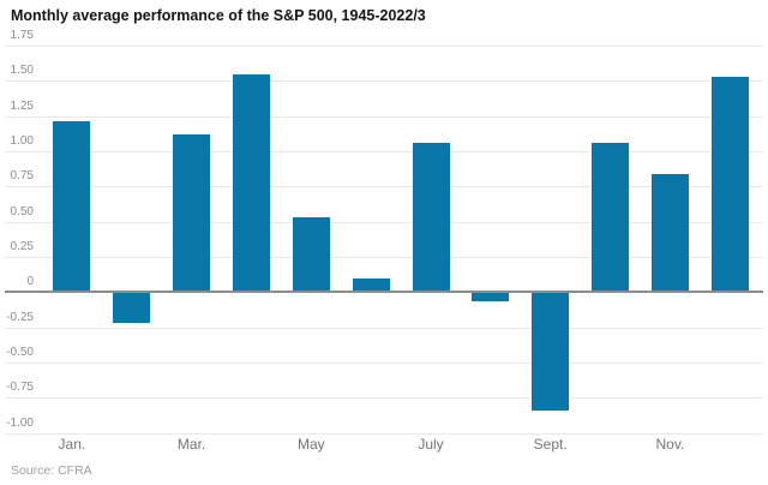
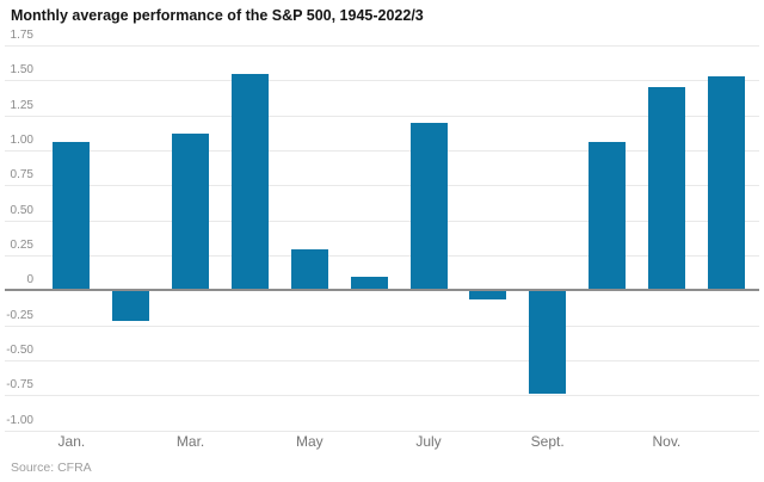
Jan.: 1.21 -> 1.06
May: 0.53 -> 0.29
July: 1.06 -> 1.20
Sept.: -0.84 -> -0.74
Nov.: 0.84 -> 1.45
